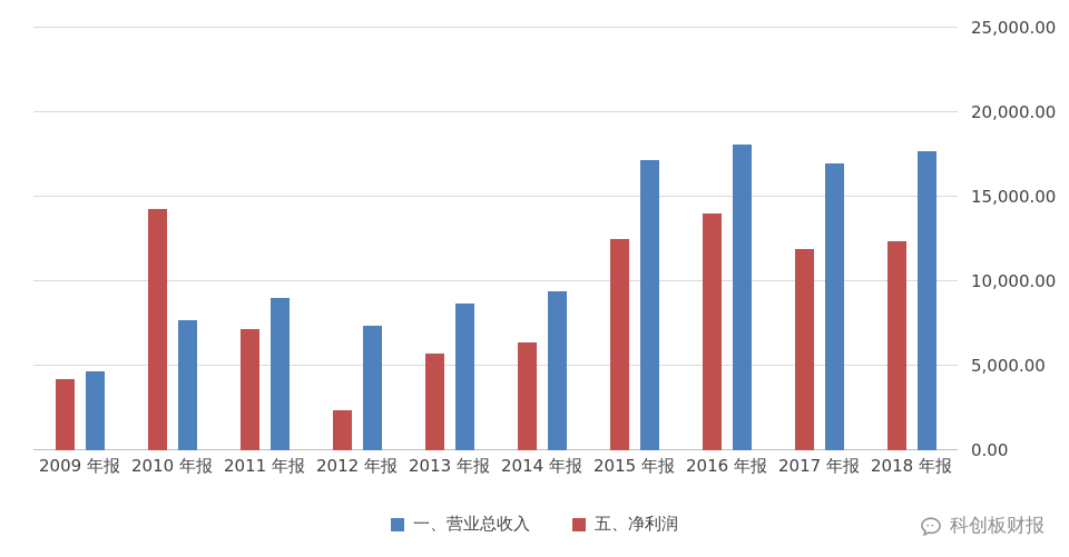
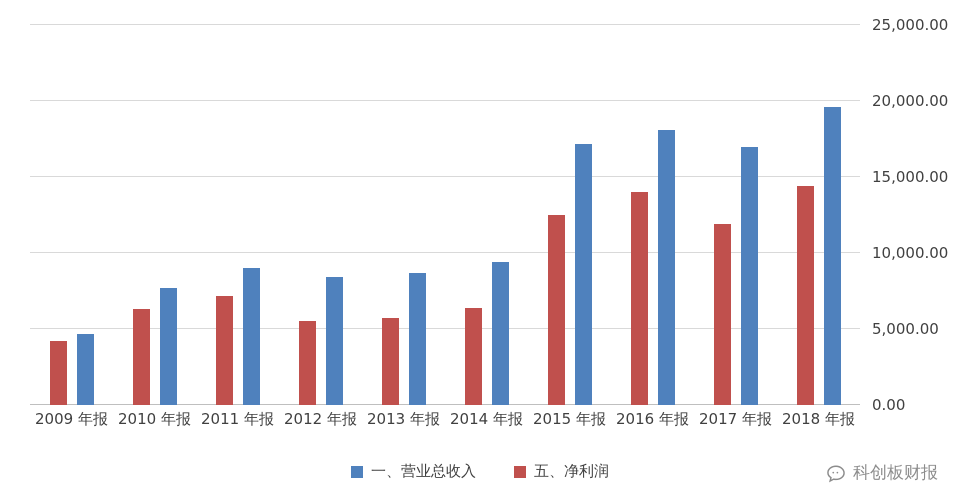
五、净利润/2010 年报: 14300 -> 6300
五、净利润/2012 年报: 2400 -> 5500
一、营业总收入/2012 年报: 7400 -> 8400
五、净利润/2018 年报: 12400 -> 14400
一、营业总收入/2018 年报: 17700 -> 19600
